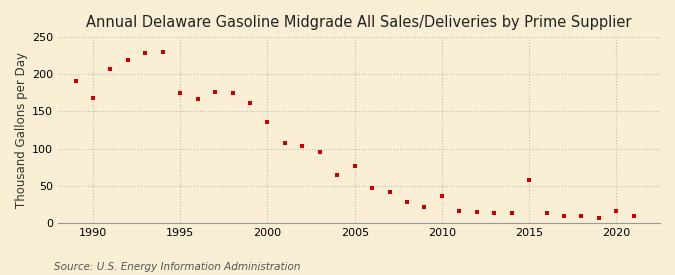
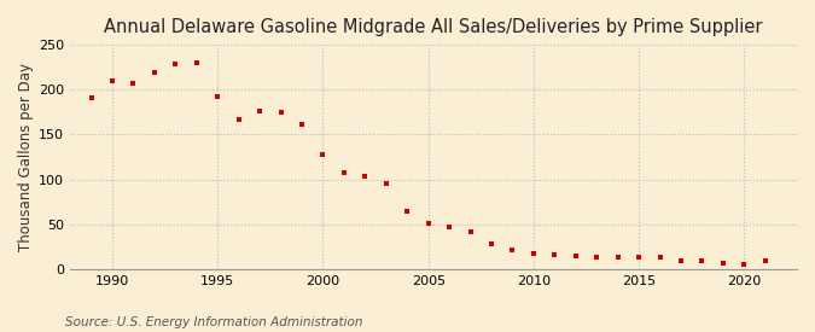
1990: 168 -> 210
1995: 174 -> 192
2000: 136 -> 127
2005: 76 -> 51
2010: 36 -> 17
2015: 58 -> 14
2020: 16 -> 5
